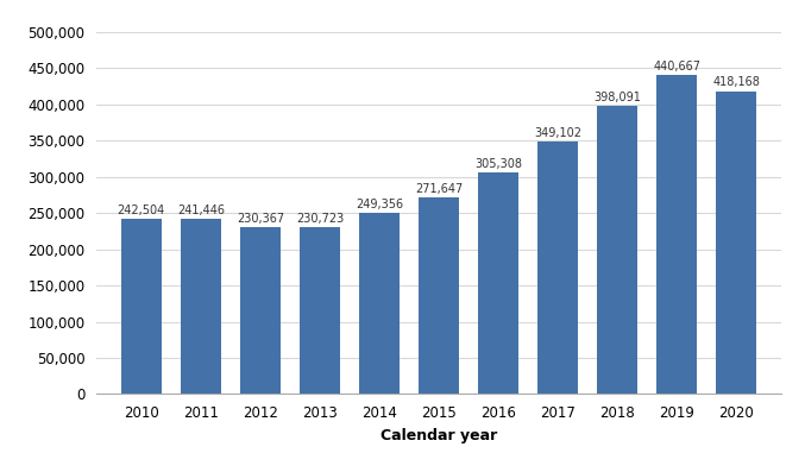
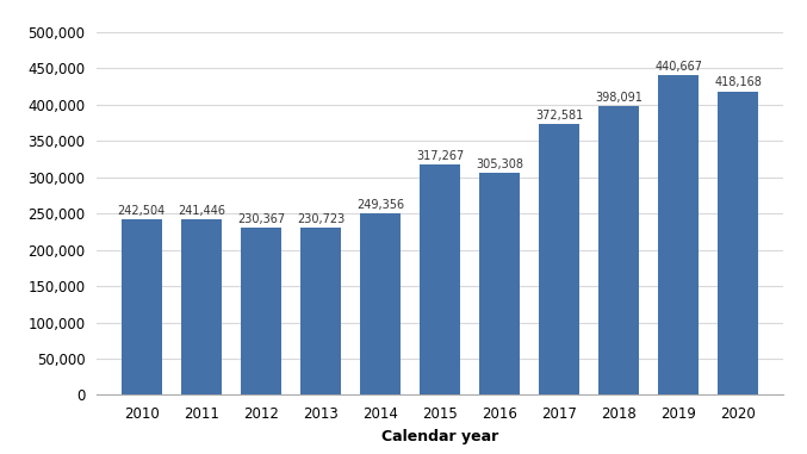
2015: 271,647 -> 317,267
2017: 349,102 -> 372,581
